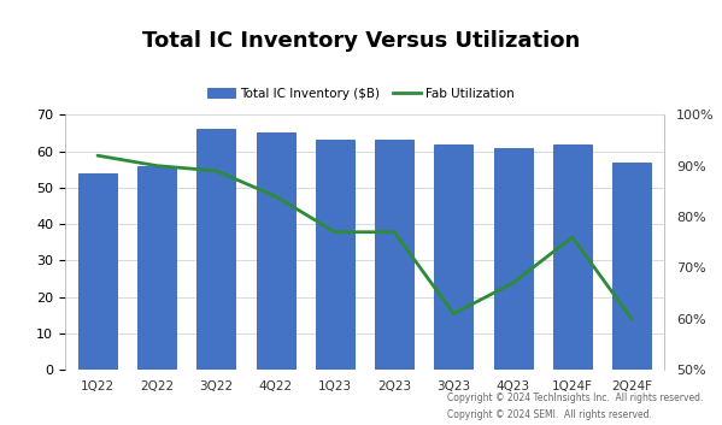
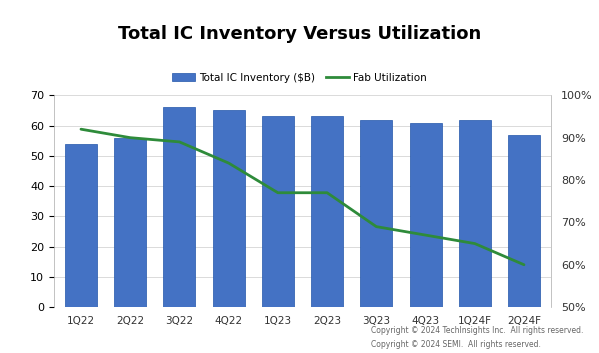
Fab Utilization/3Q23: 61% -> 69%
Fab Utilization/1Q24F: 76% -> 65%
